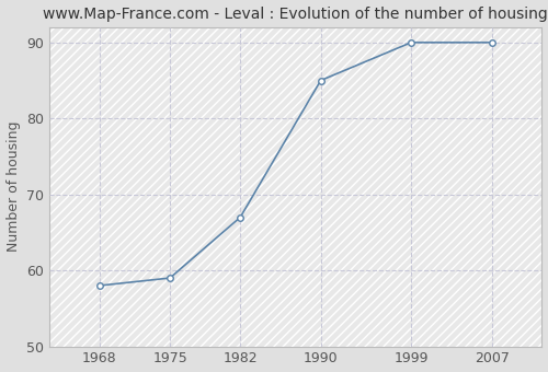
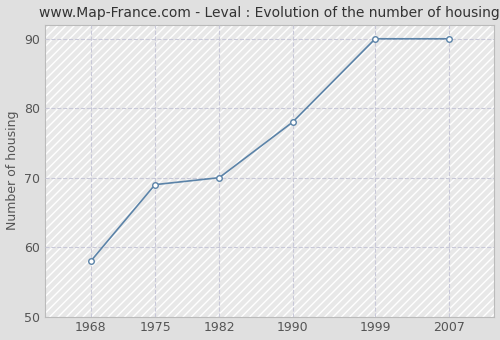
1975: 59 -> 69
1982: 67 -> 70
1990: 85 -> 78
